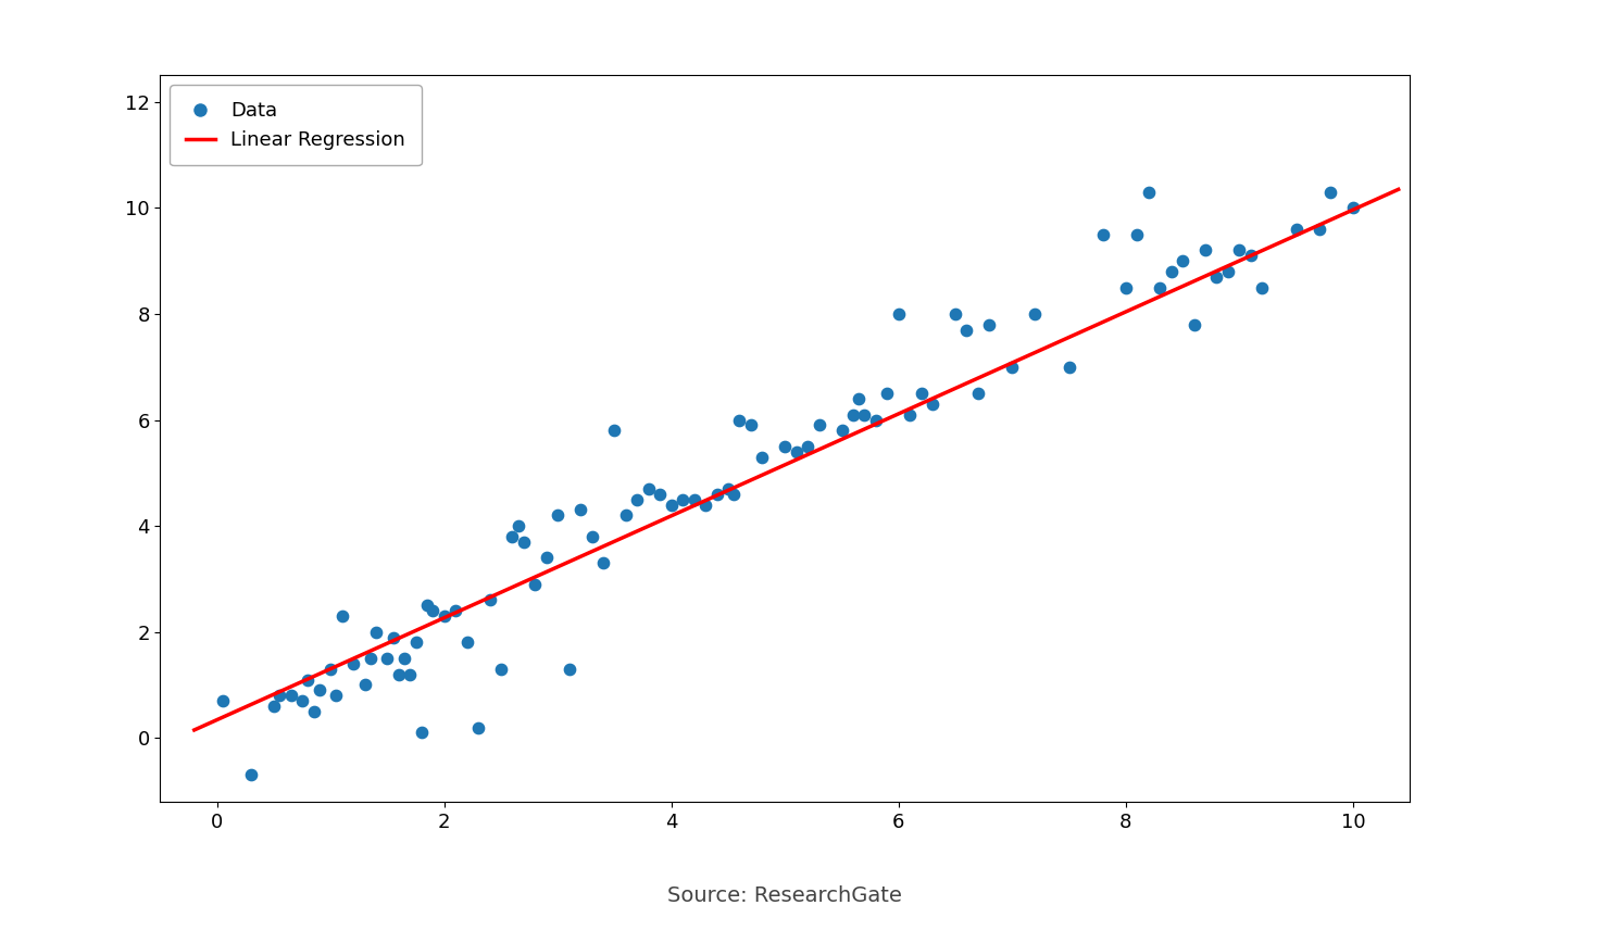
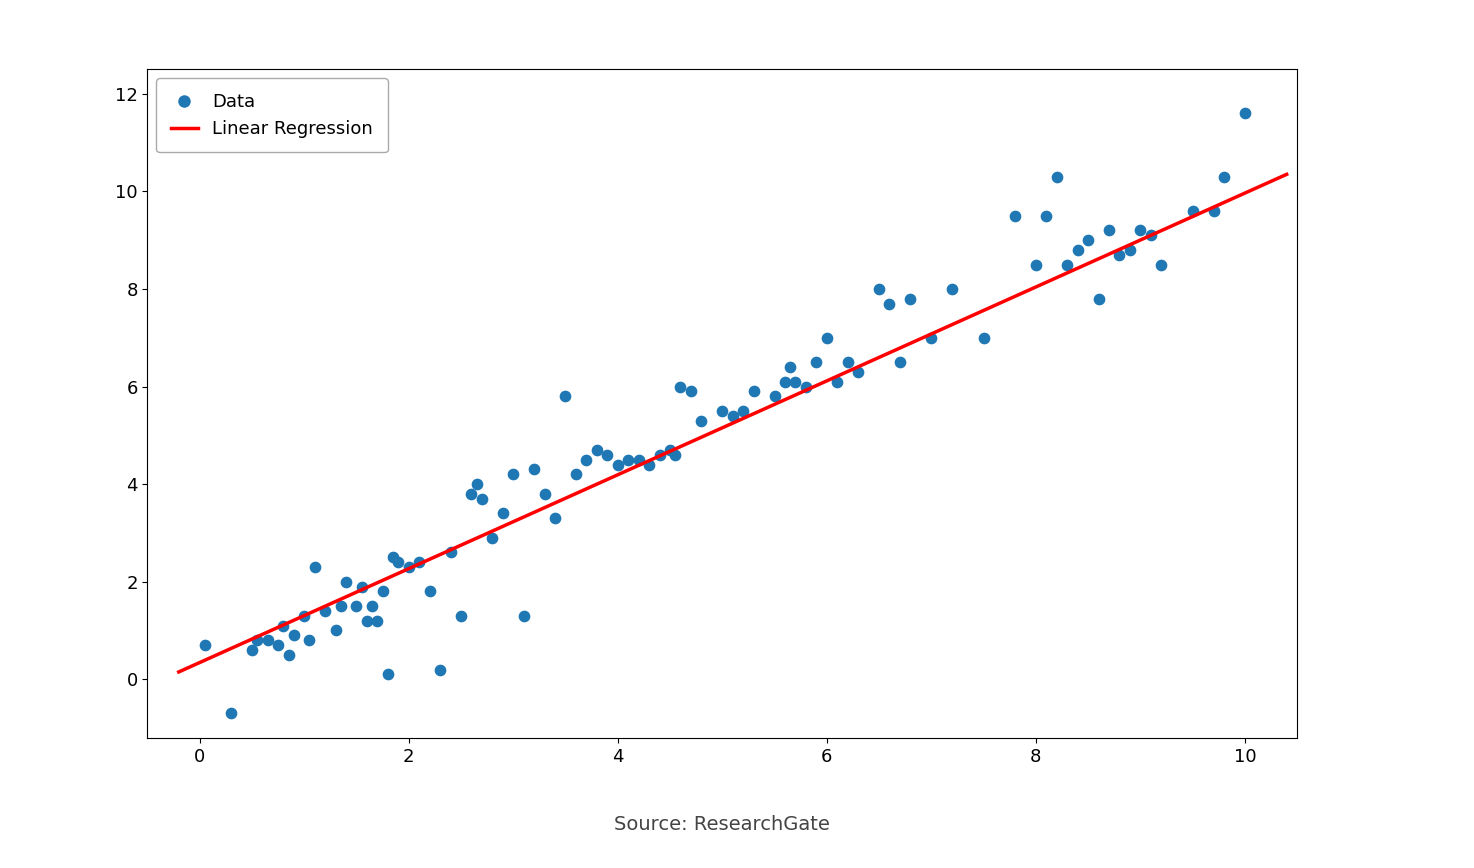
6: 8.0 -> 7.0
10: 10.0 -> 11.6
